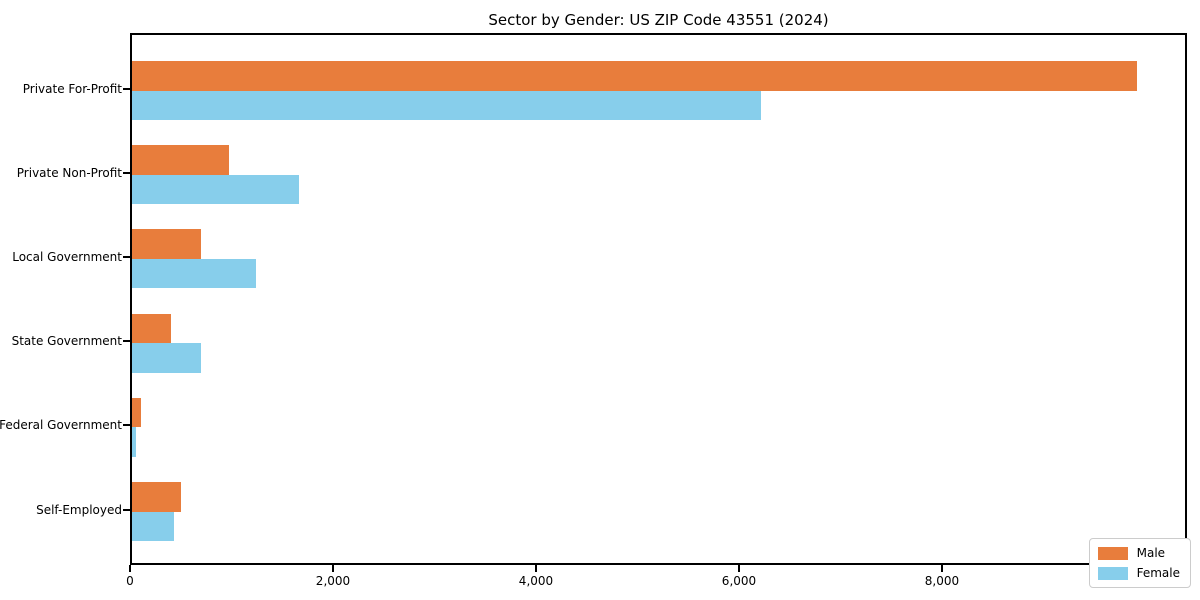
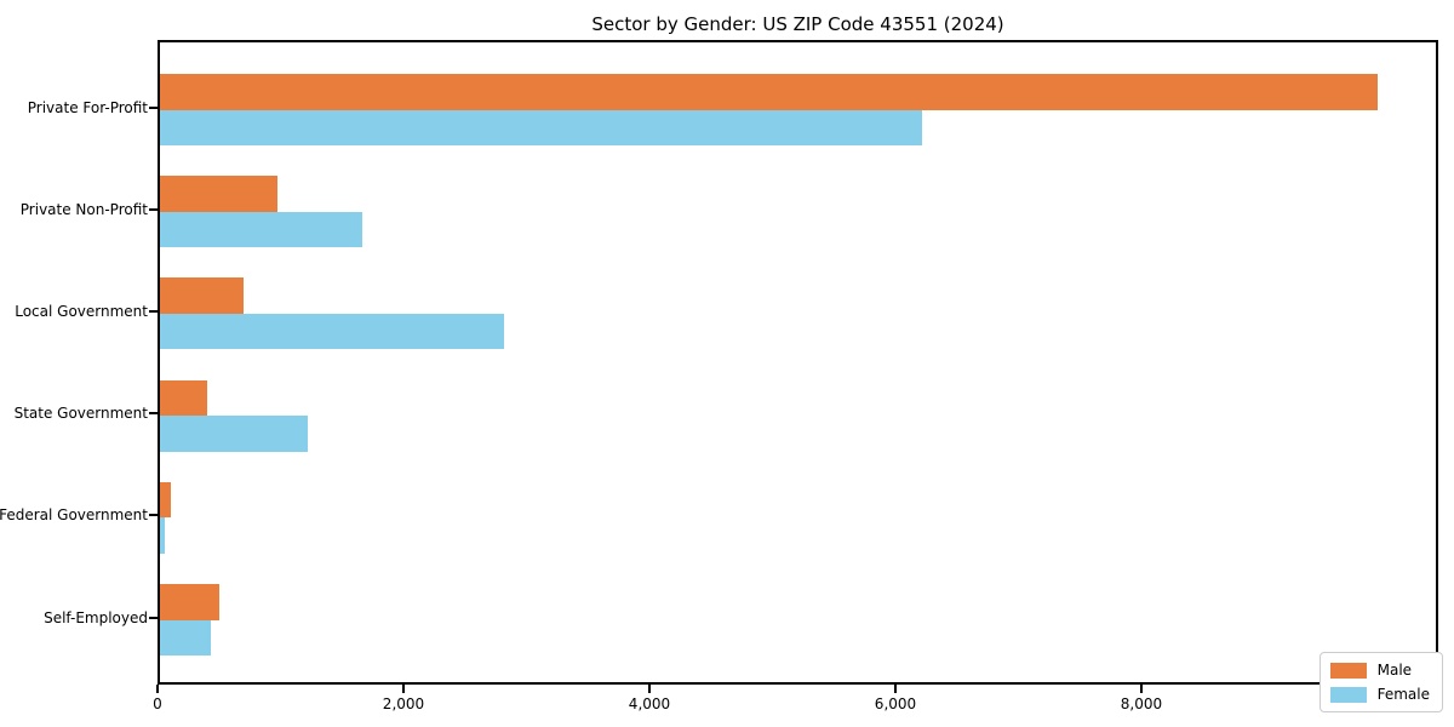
Female/Local Government: 1200 -> 2800
Female/State Government: 700 -> 1200
